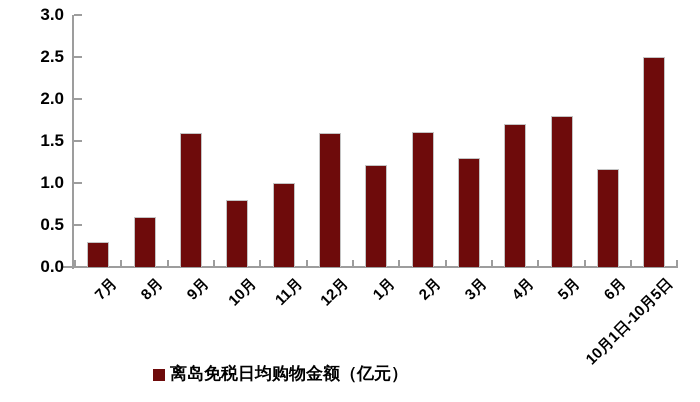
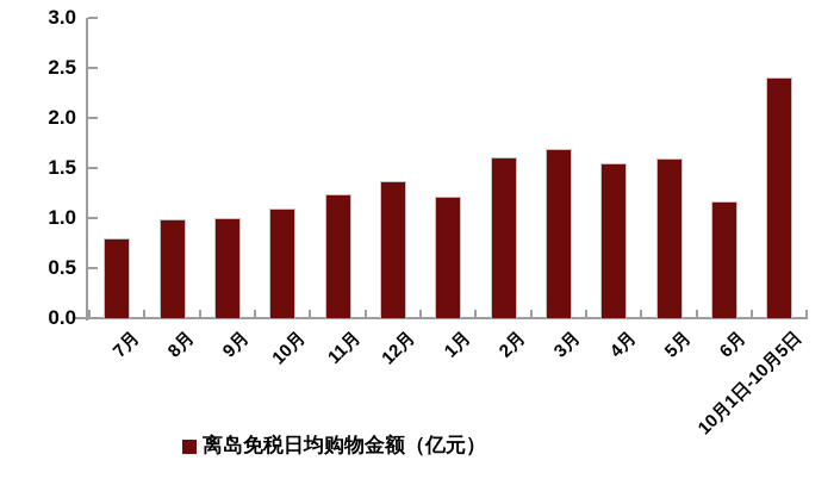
7月: 0.3 -> 0.8
8月: 0.6 -> 1.0
9月: 1.6 -> 1.0
10月: 0.8 -> 1.1
11月: 1.0 -> 1.2
12月: 1.6 -> 1.4
3月: 1.3 -> 1.7
4月: 1.7 -> 1.6
5月: 1.8 -> 1.6
10月1日-10月5日: 2.5 -> 2.4
